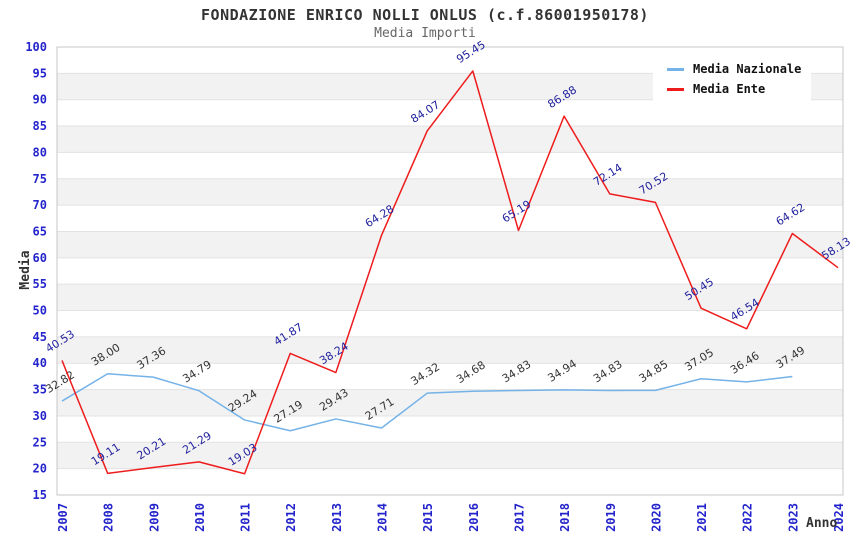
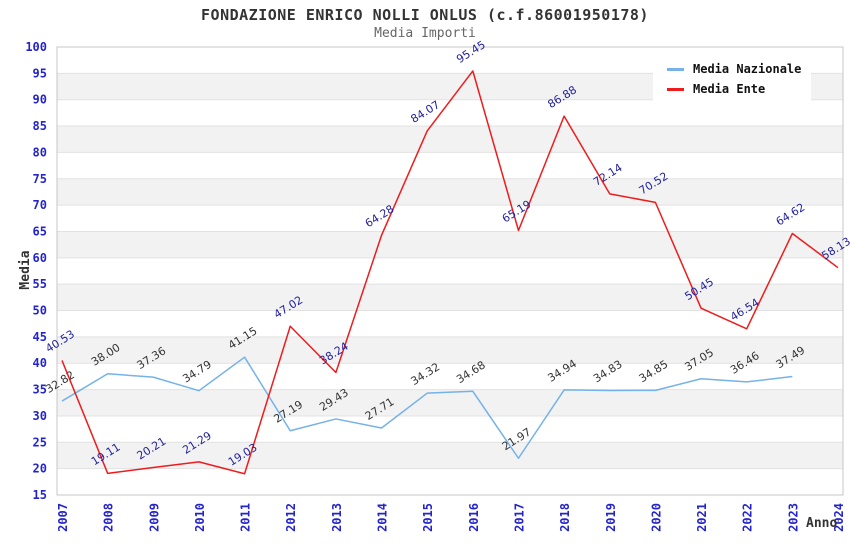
Media Nazionale/2011: 29.24 -> 41.15
Media Ente/2012: 41.87 -> 47.02
Media Nazionale/2017: 34.83 -> 21.97
